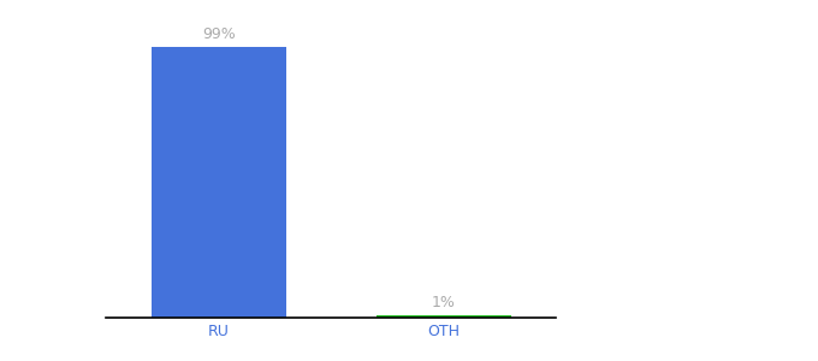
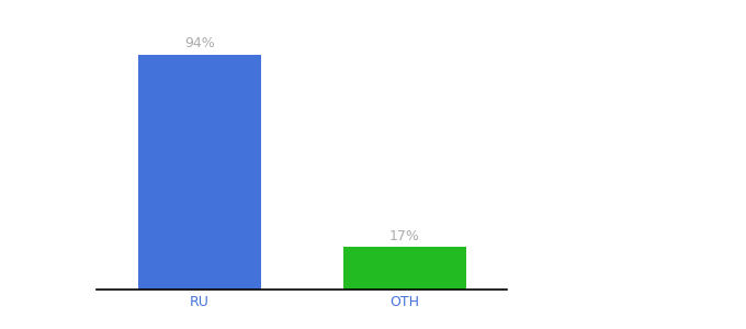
RU: 99% -> 94%
OTH: 1% -> 17%
